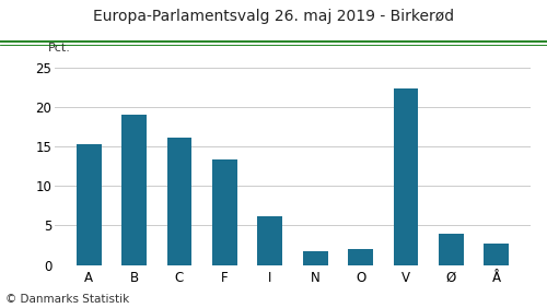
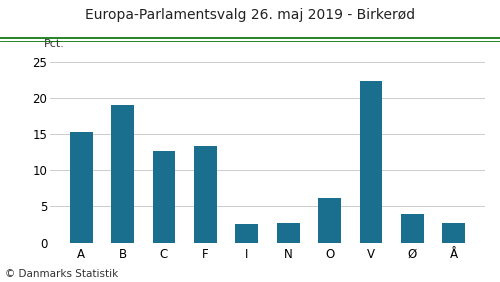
C: 16.2 -> 12.7
I: 6.2 -> 2.5
N: 1.8 -> 2.7
O: 2.0 -> 6.2
